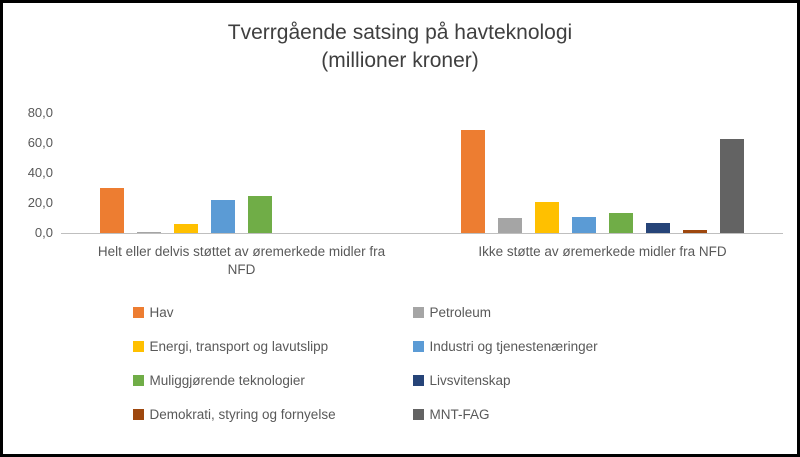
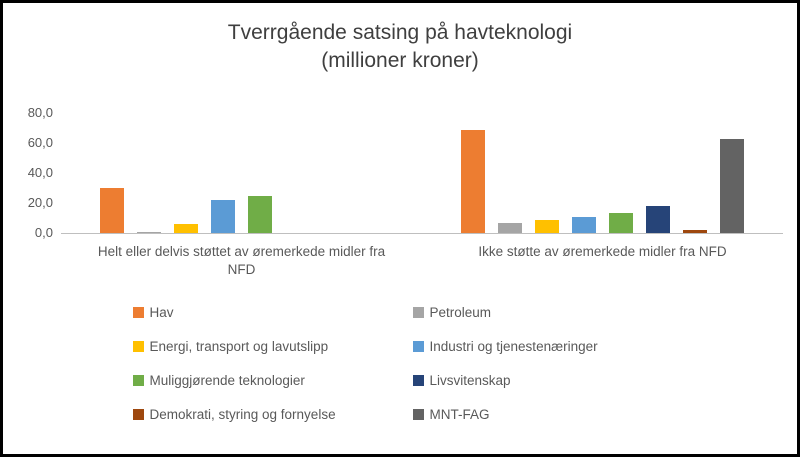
Petroleum/Ikke støtte av øremerkede midler fra NFD: 10 -> 7
Energi, transport og lavutslipp/Ikke støtte av øremerkede midler fra NFD: 21 -> 9
Livsvitenskap/Ikke støtte av øremerkede midler fra NFD: 7 -> 18
